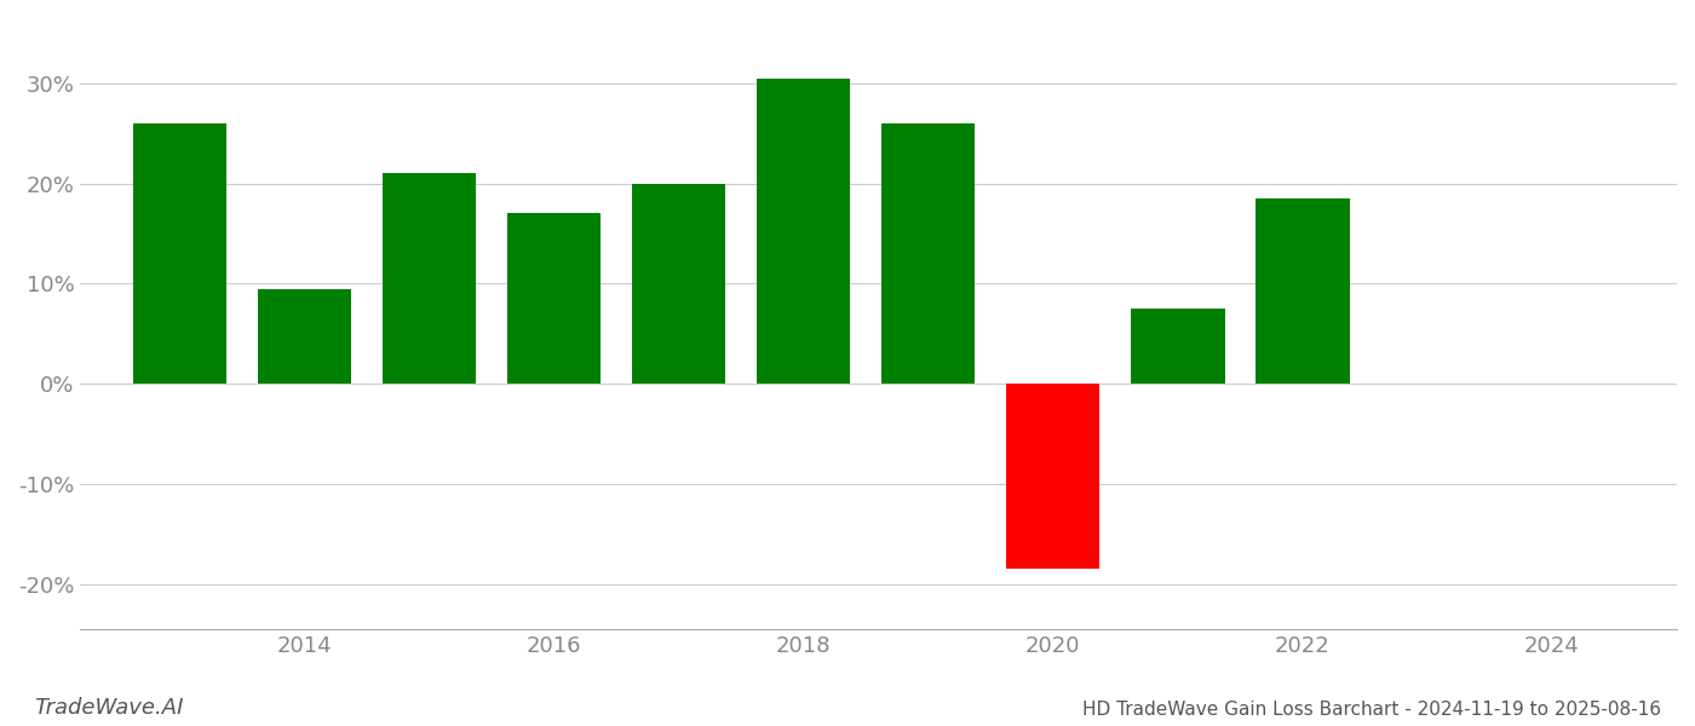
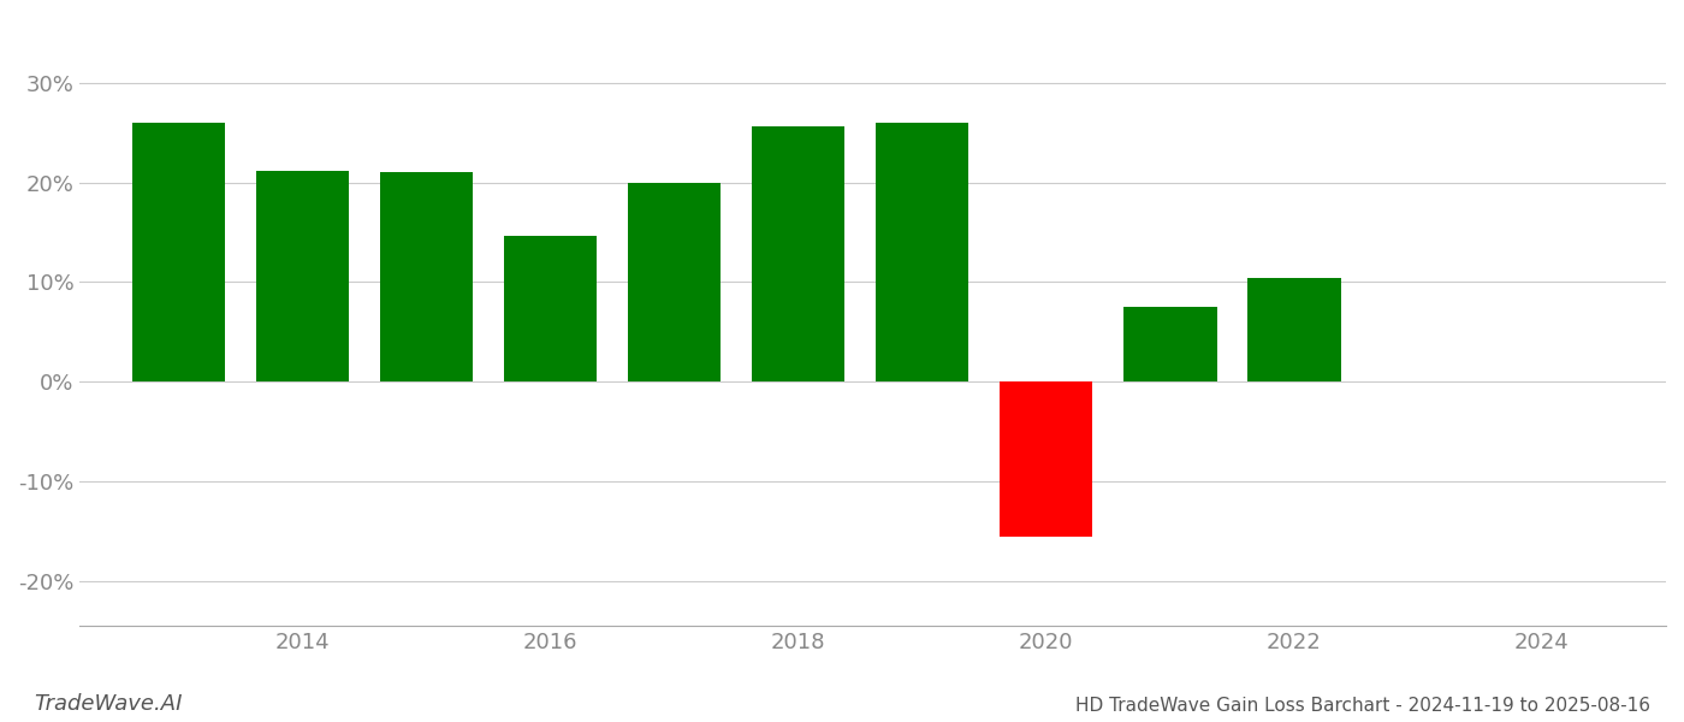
2014: 9.5% -> 21.2%
2016: 17.0% -> 14.6%
2018: 30.5% -> 25.6%
2020: -18.5% -> -15.6%
2022: 18.5% -> 10.4%
